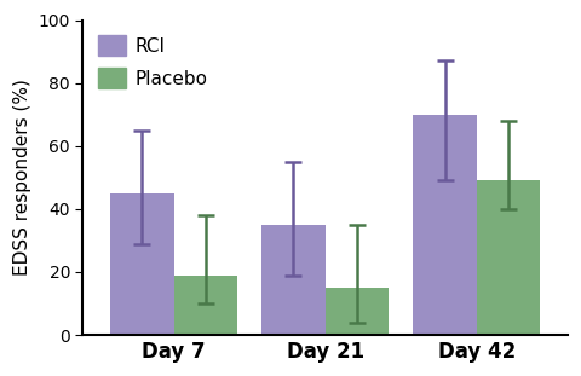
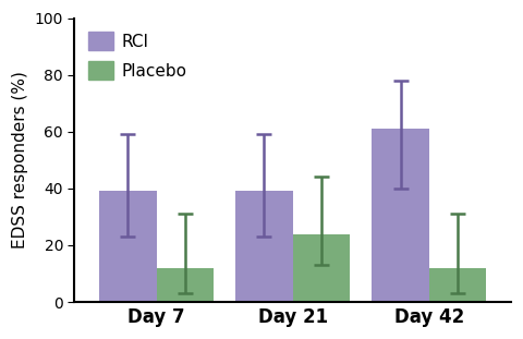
RCI/Day 7: 45 -> 39
Placebo/Day 7: 19 -> 12
RCI/Day 21: 35 -> 39
Placebo/Day 21: 15 -> 24
RCI/Day 42: 70 -> 61
Placebo/Day 42: 49 -> 12
